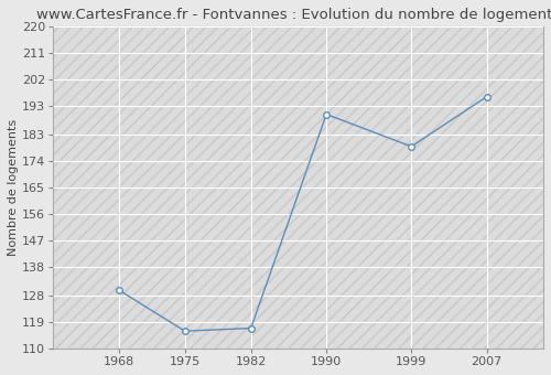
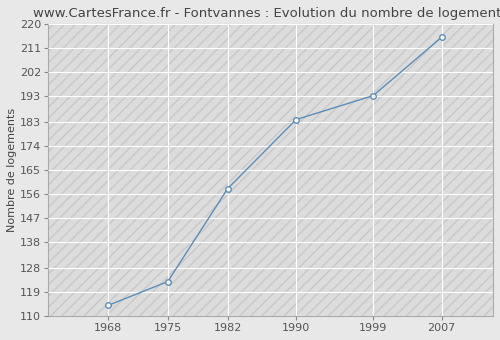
1968: 130 -> 114
1975: 116 -> 123
1982: 117 -> 158
1990: 190 -> 184
1999: 179 -> 193
2007: 196 -> 215
